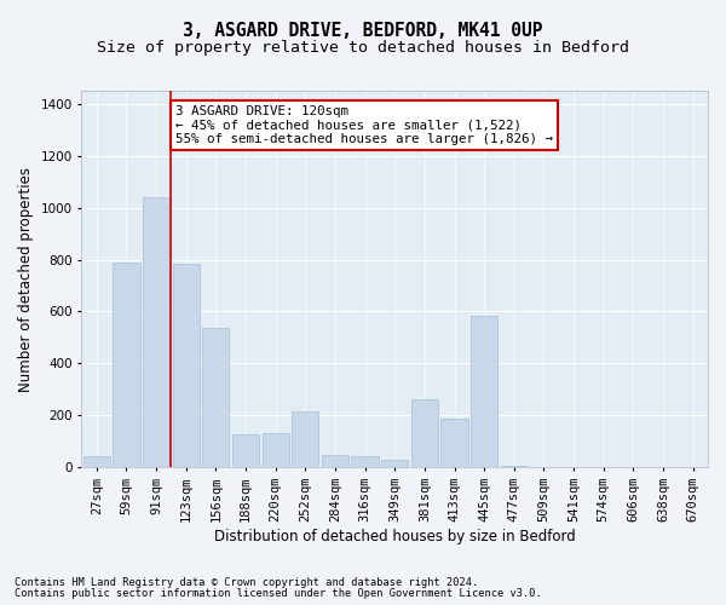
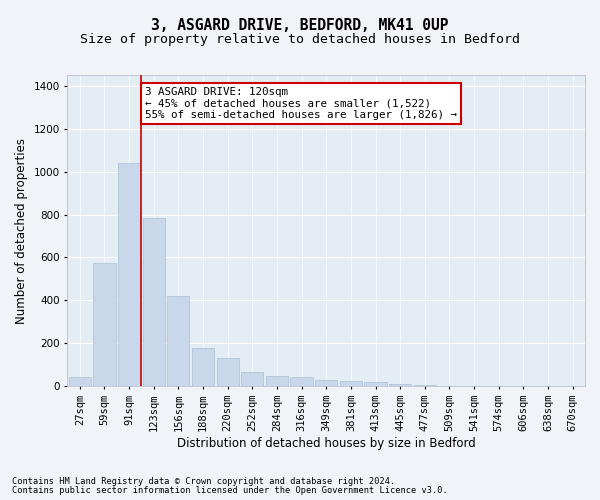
59sqm: 790 -> 575
156sqm: 535 -> 420
188sqm: 125 -> 180
252sqm: 215 -> 65
381sqm: 260 -> 27
413sqm: 190 -> 20
445sqm: 585 -> 12
